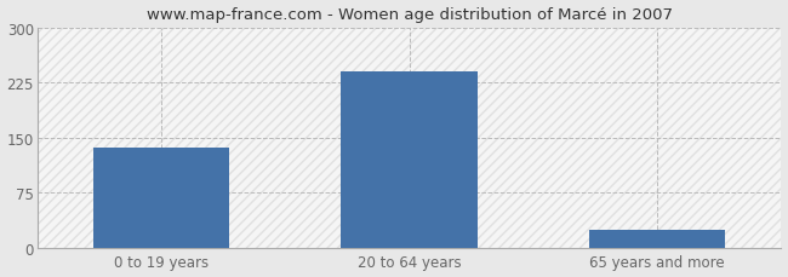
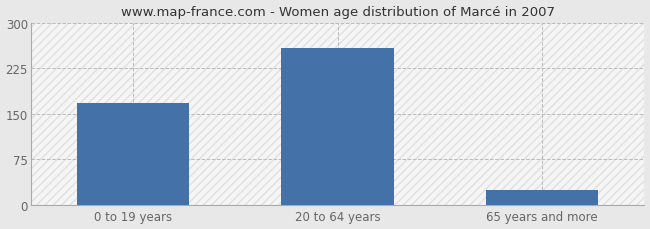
0 to 19 years: 136 -> 168
20 to 64 years: 241 -> 258
